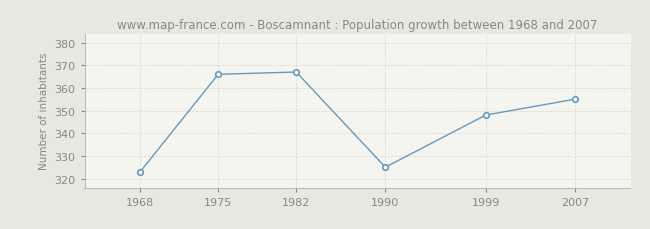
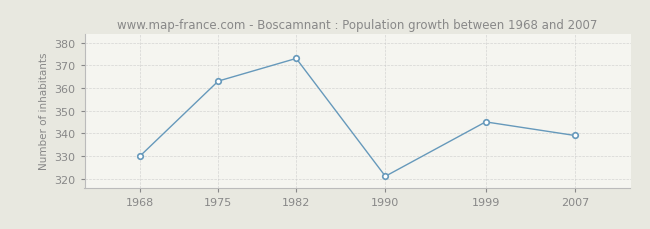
1968: 323 -> 330
1975: 366 -> 363
1982: 367 -> 373
1990: 325 -> 321
1999: 348 -> 345
2007: 355 -> 339
